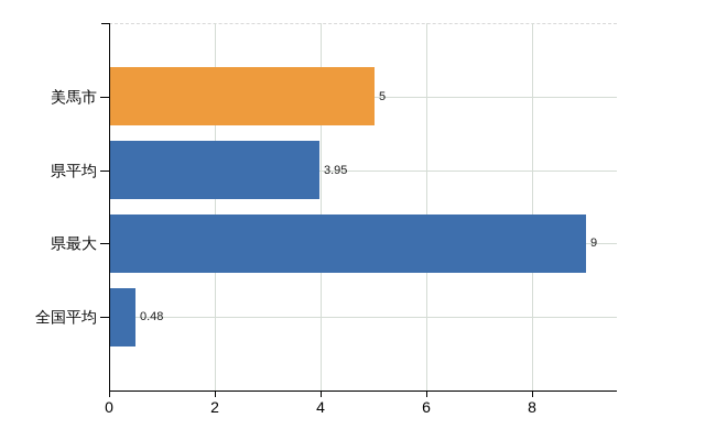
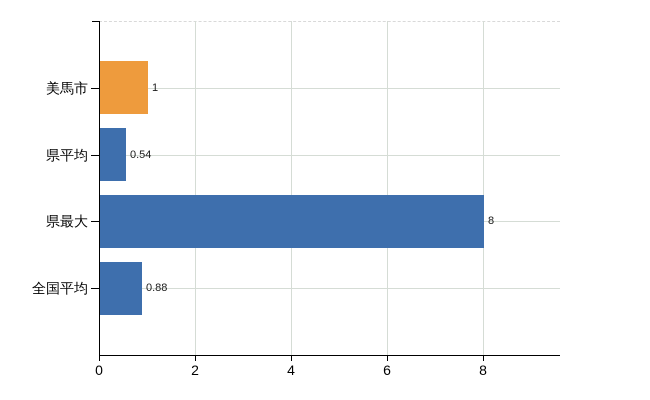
美馬市: 5 -> 1
県平均: 3.95 -> 0.54
県最大: 9 -> 8
全国平均: 0.48 -> 0.88
